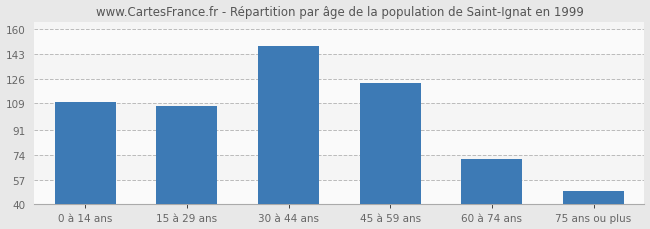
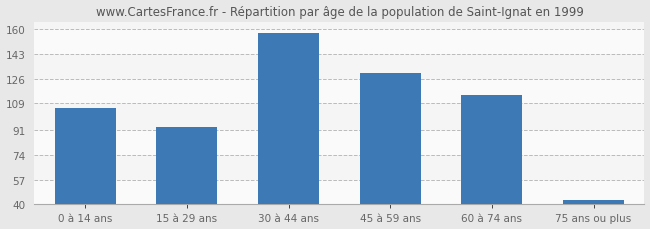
0 à 14 ans: 110 -> 106
15 à 29 ans: 107 -> 93
30 à 44 ans: 148 -> 157
45 à 59 ans: 123 -> 130
60 à 74 ans: 71 -> 115
75 ans ou plus: 49 -> 43
